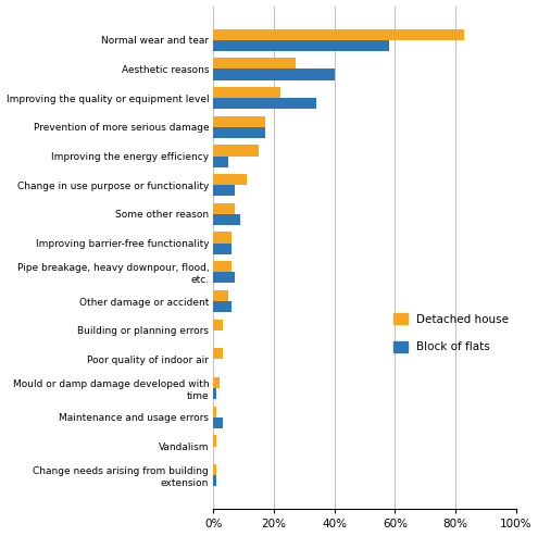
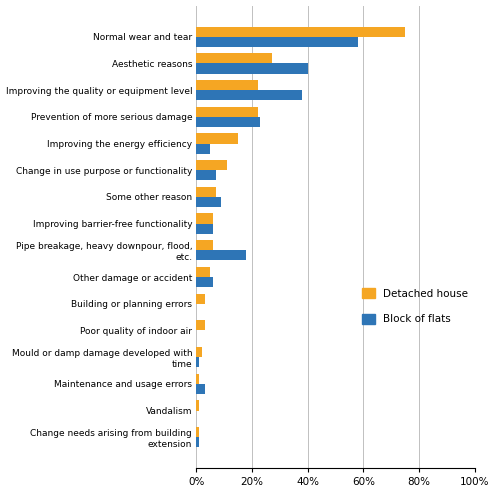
Detached house/Normal wear and tear: 83% -> 75%
Block of flats/Improving the quality or equipment level: 34% -> 38%
Detached house/Prevention of more serious damage: 17% -> 22%
Block of flats/Prevention of more serious damage: 17% -> 23%
Block of flats/Pipe breakage, heavy downpour, flood, etc.: 7% -> 18%
